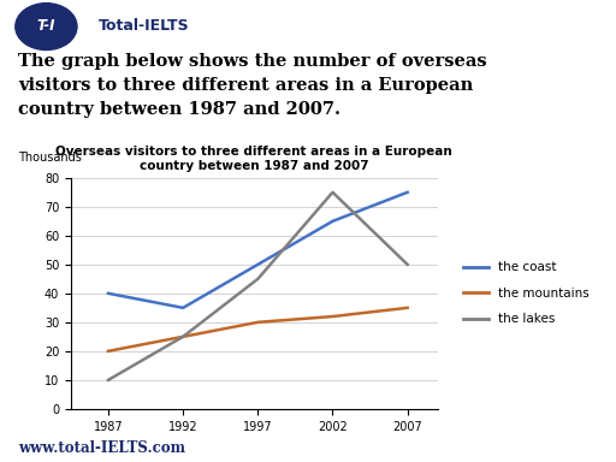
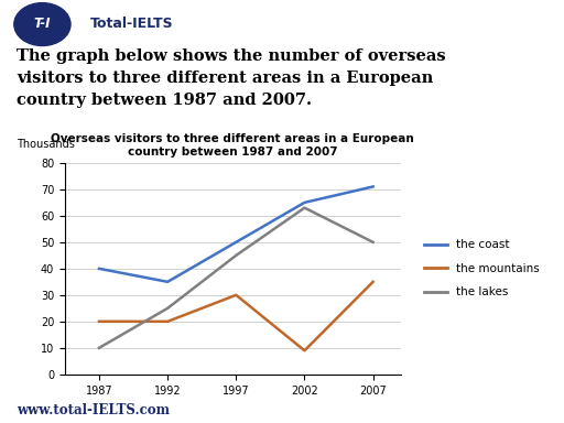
the mountains/1992: 25 -> 20
the mountains/2002: 32 -> 9
the lakes/2002: 75 -> 63
the coast/2007: 75 -> 71
